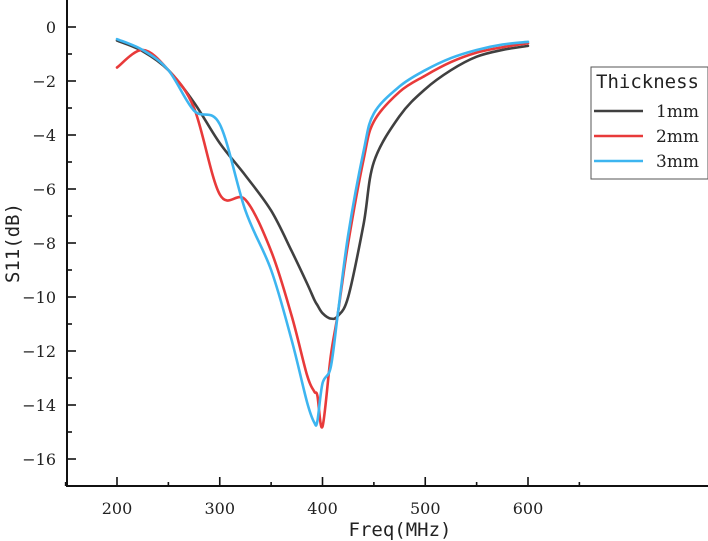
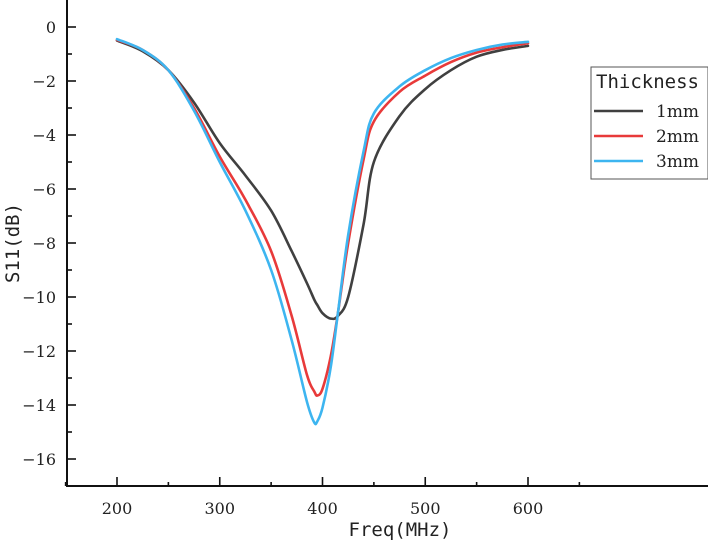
2mm/200: -1.5 -> -0.5
2mm/300: -6.2 -> -4.8
3mm/300: -3.6 -> -5.0
2mm/400: -14.8 -> -13.4
3mm/400: -13.2 -> -14.1
